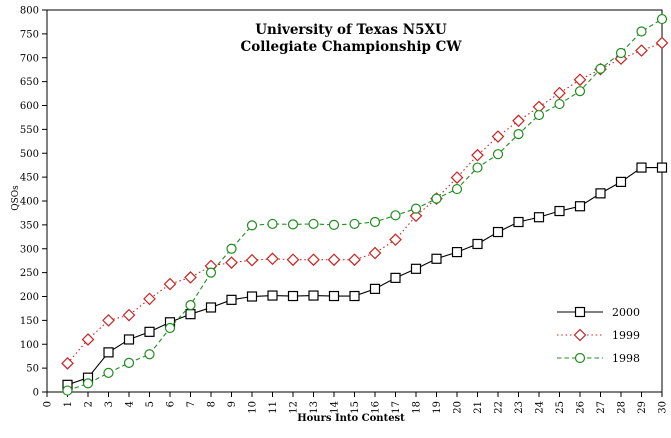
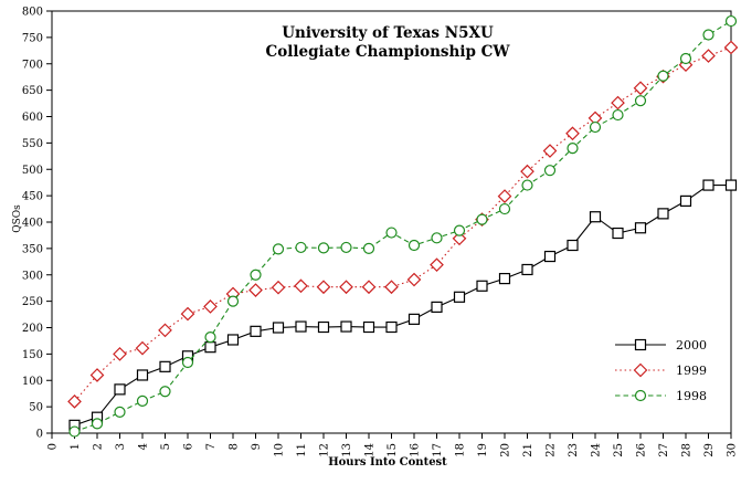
1998/15: 350 -> 380
2000/24: 370 -> 410
